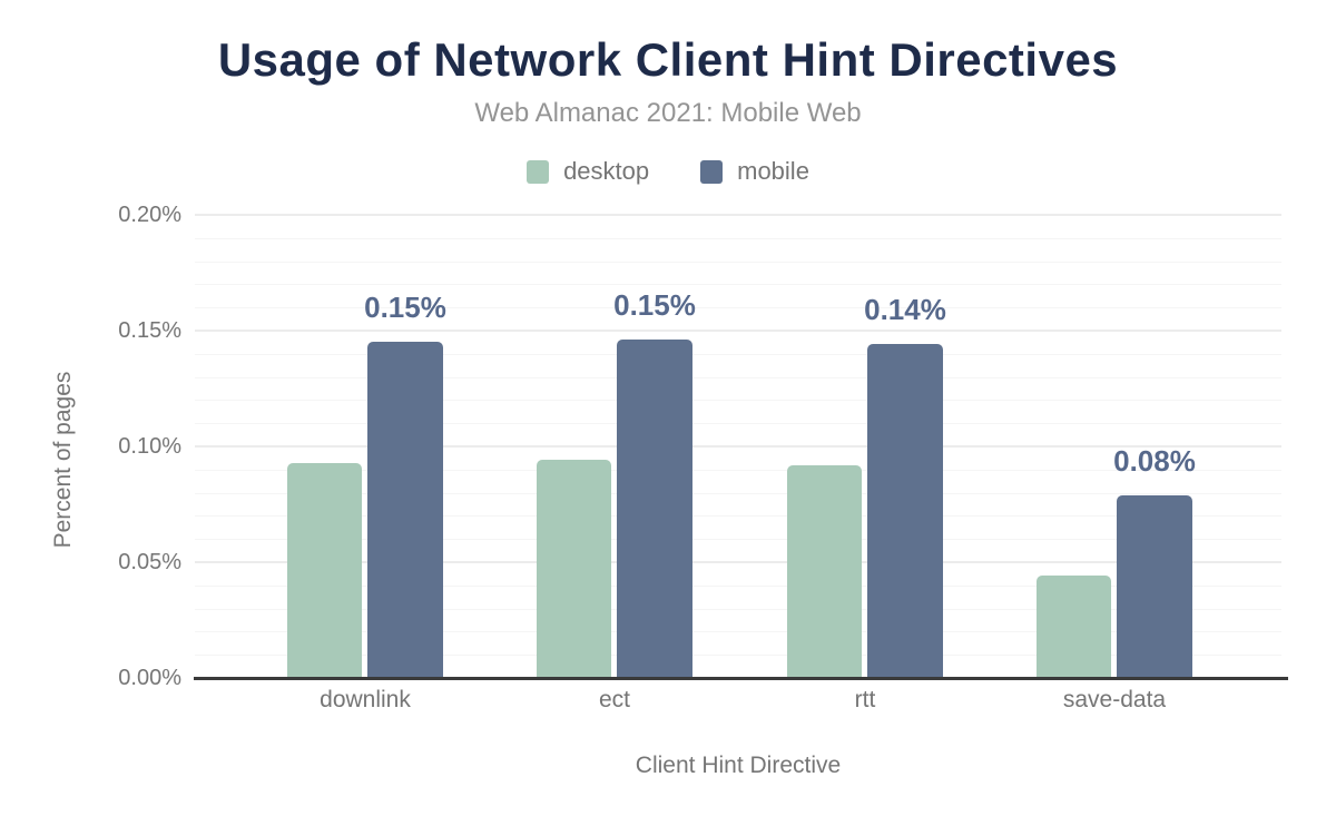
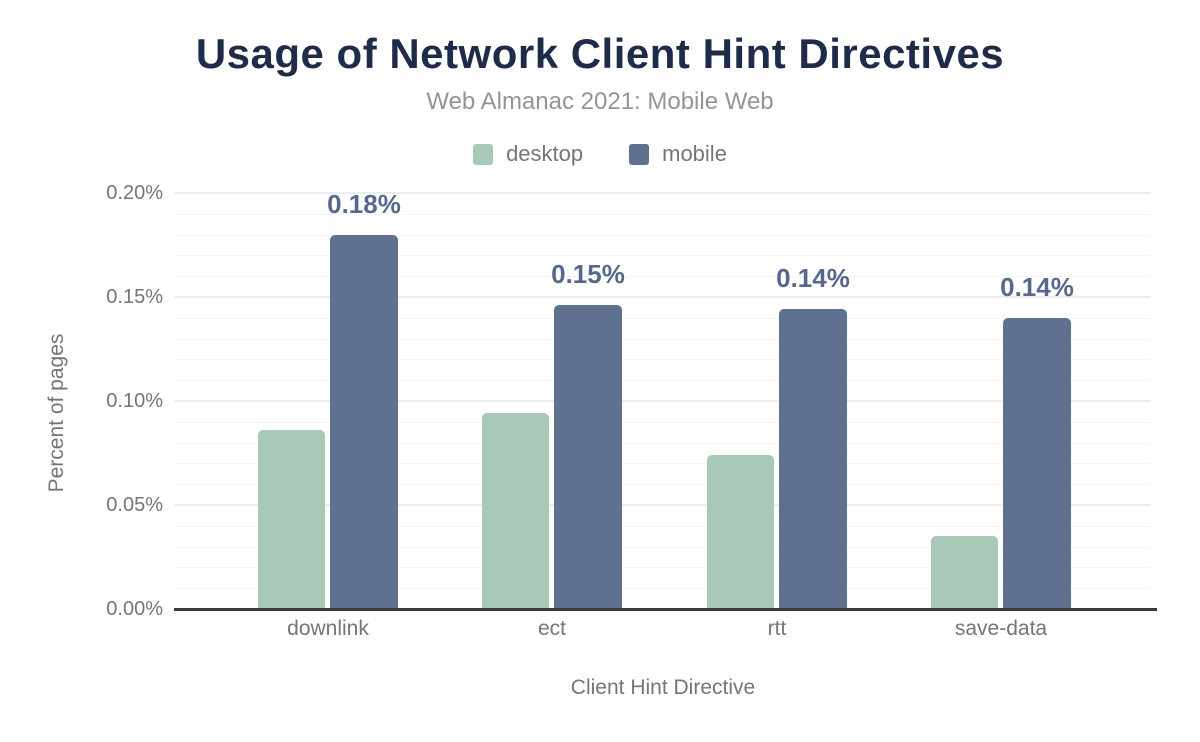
desktop/downlink: 0.093% -> 0.086%
mobile/downlink: 0.15% -> 0.18%
desktop/rtt: 0.092% -> 0.074%
desktop/save-data: 0.044% -> 0.035%
mobile/save-data: 0.08% -> 0.14%
